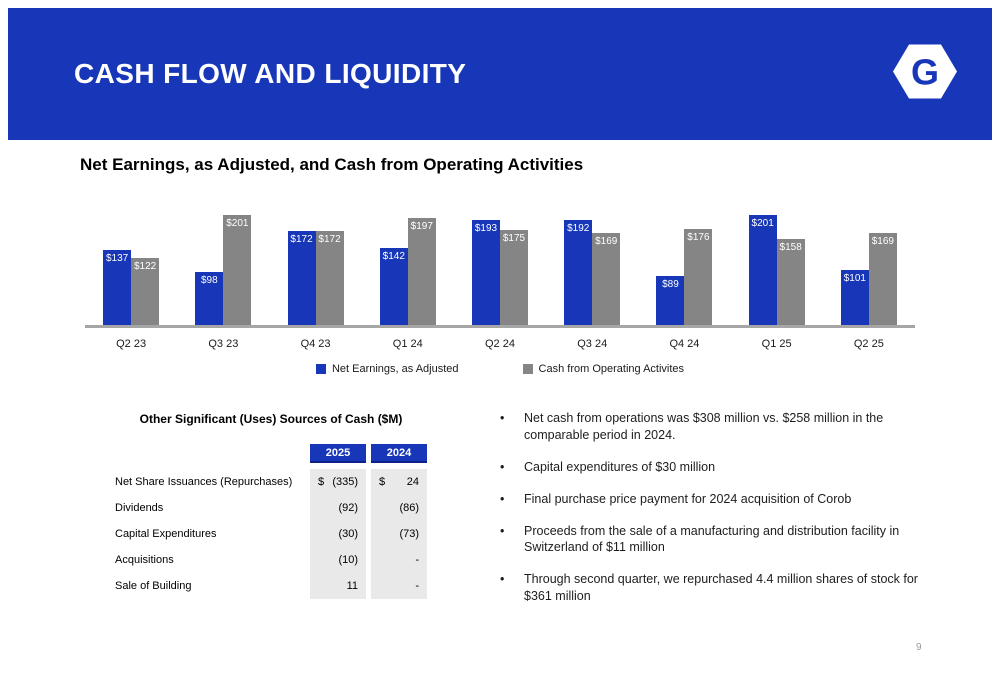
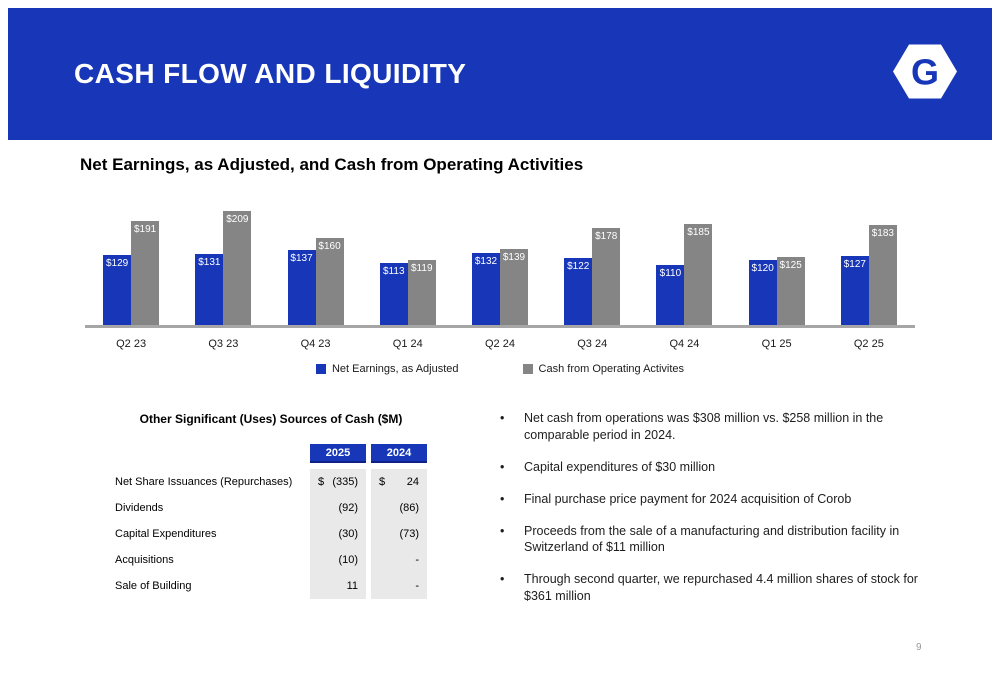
Net Earnings, as Adjusted/Q2 23: $137 -> $129
Cash from Operating Activites/Q2 23: $122 -> $191
Net Earnings, as Adjusted/Q3 23: $98 -> $131
Cash from Operating Activites/Q3 23: $201 -> $209
Net Earnings, as Adjusted/Q4 23: $172 -> $137
Cash from Operating Activites/Q4 23: $172 -> $160
Net Earnings, as Adjusted/Q1 24: $142 -> $113
Cash from Operating Activites/Q1 24: $197 -> $119
Net Earnings, as Adjusted/Q2 24: $193 -> $132
Cash from Operating Activites/Q2 24: $175 -> $139
Net Earnings, as Adjusted/Q3 24: $192 -> $122
Cash from Operating Activites/Q3 24: $169 -> $178
Net Earnings, as Adjusted/Q4 24: $89 -> $110
Cash from Operating Activites/Q4 24: $176 -> $185
Net Earnings, as Adjusted/Q1 25: $201 -> $120
Cash from Operating Activites/Q1 25: $158 -> $125
Net Earnings, as Adjusted/Q2 25: $101 -> $127
Cash from Operating Activites/Q2 25: $169 -> $183
